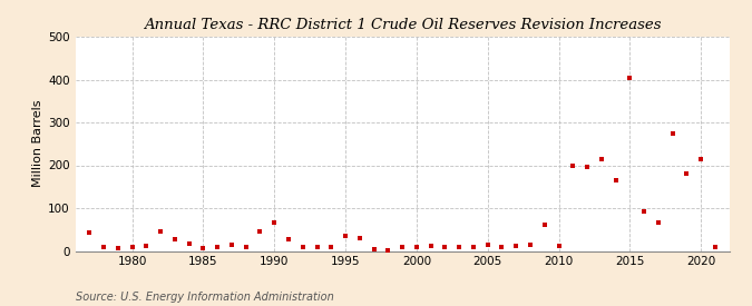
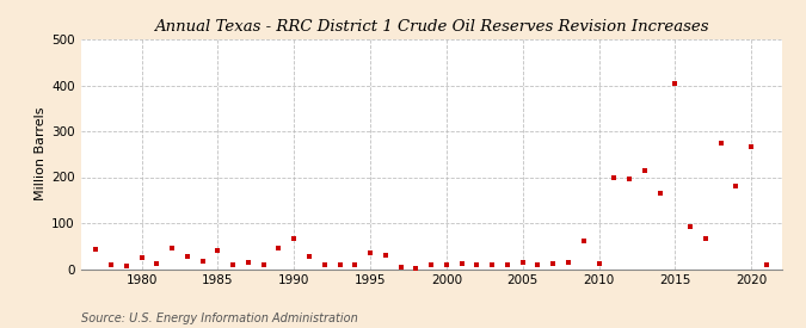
1980: 10 -> 25
1985: 7 -> 40
2020: 215 -> 265
